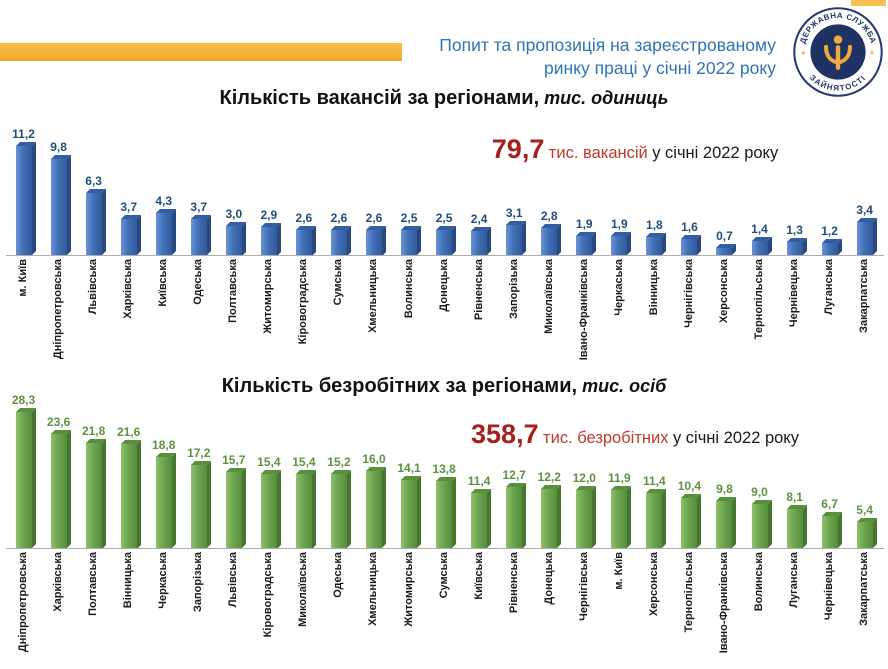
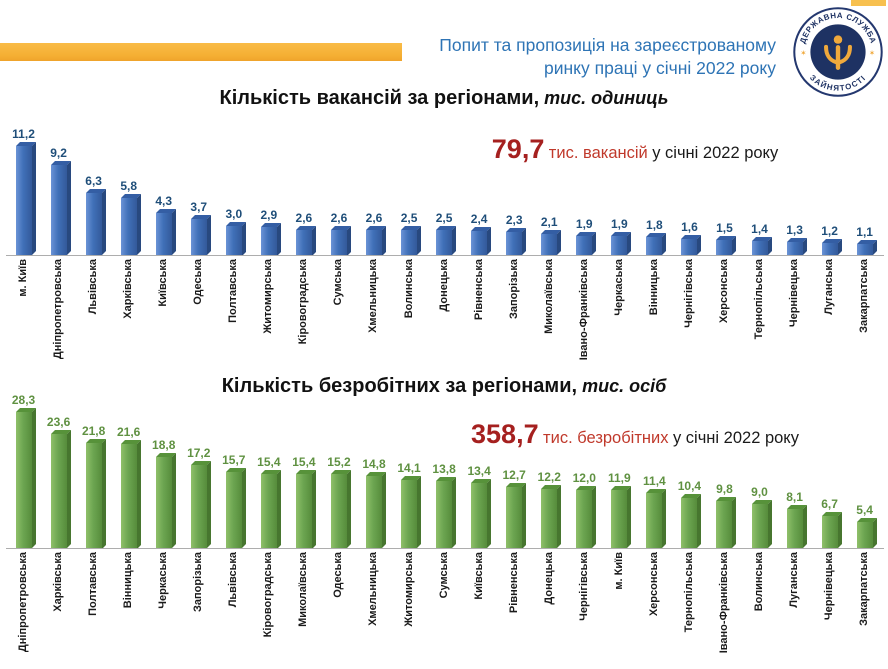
Кількість вакансій за регіонами,/Дніпропетровська: 9,8 -> 9,2
Кількість вакансій за регіонами,/Харківська: 3,7 -> 5,8
Кількість вакансій за регіонами,/Запорізька: 3,1 -> 2,3
Кількість вакансій за регіонами,/Миколаївська: 2,8 -> 2,1
Кількість вакансій за регіонами,/Херсонська: 0,7 -> 1,5
Кількість вакансій за регіонами,/Закарпатська: 3,4 -> 1,1
Кількість безробітних за регіонами,/Хмельницька: 16,0 -> 14,8
Кількість безробітних за регіонами,/Київська: 11,4 -> 13,4
